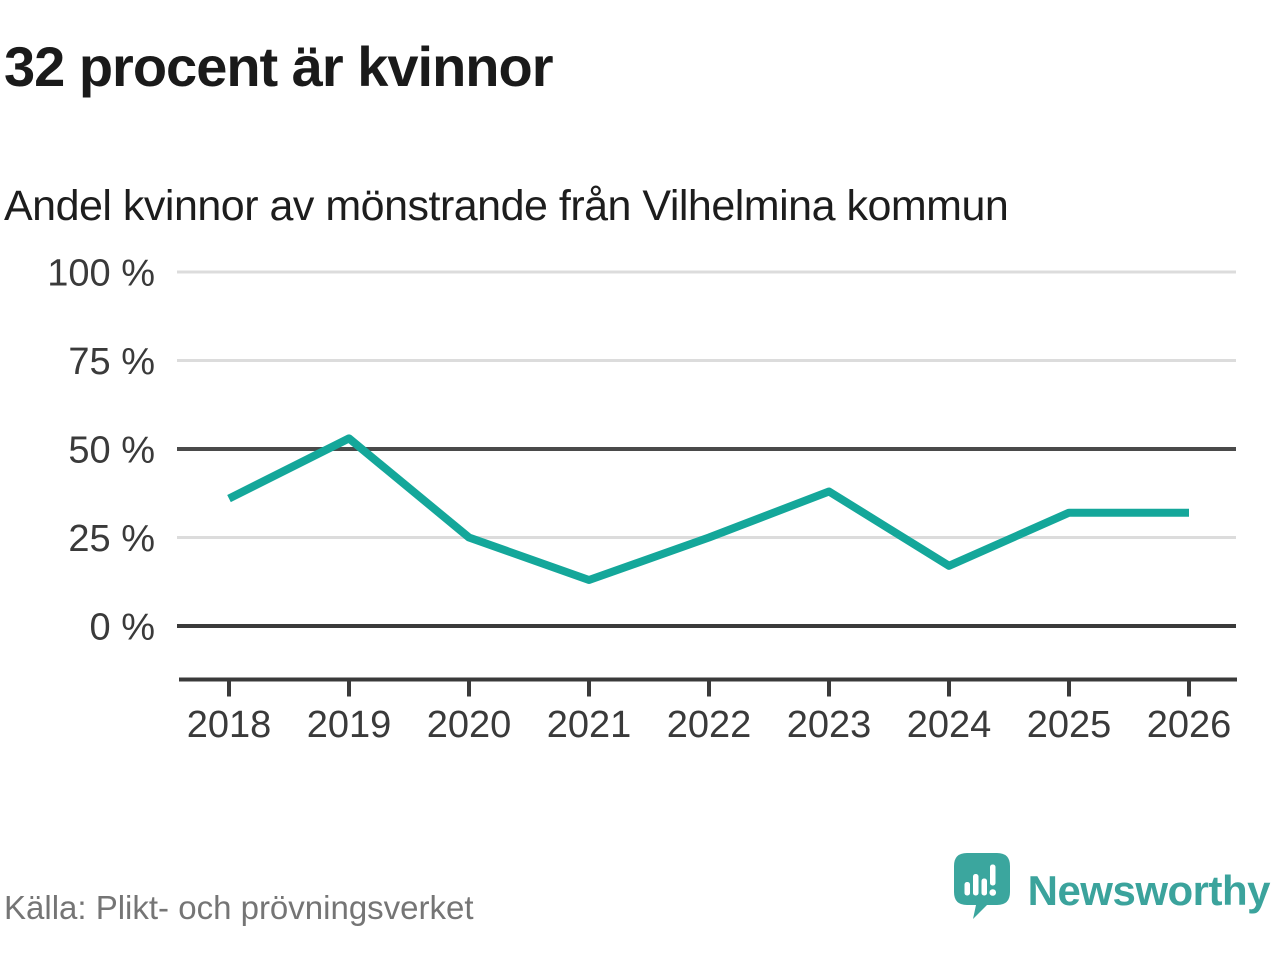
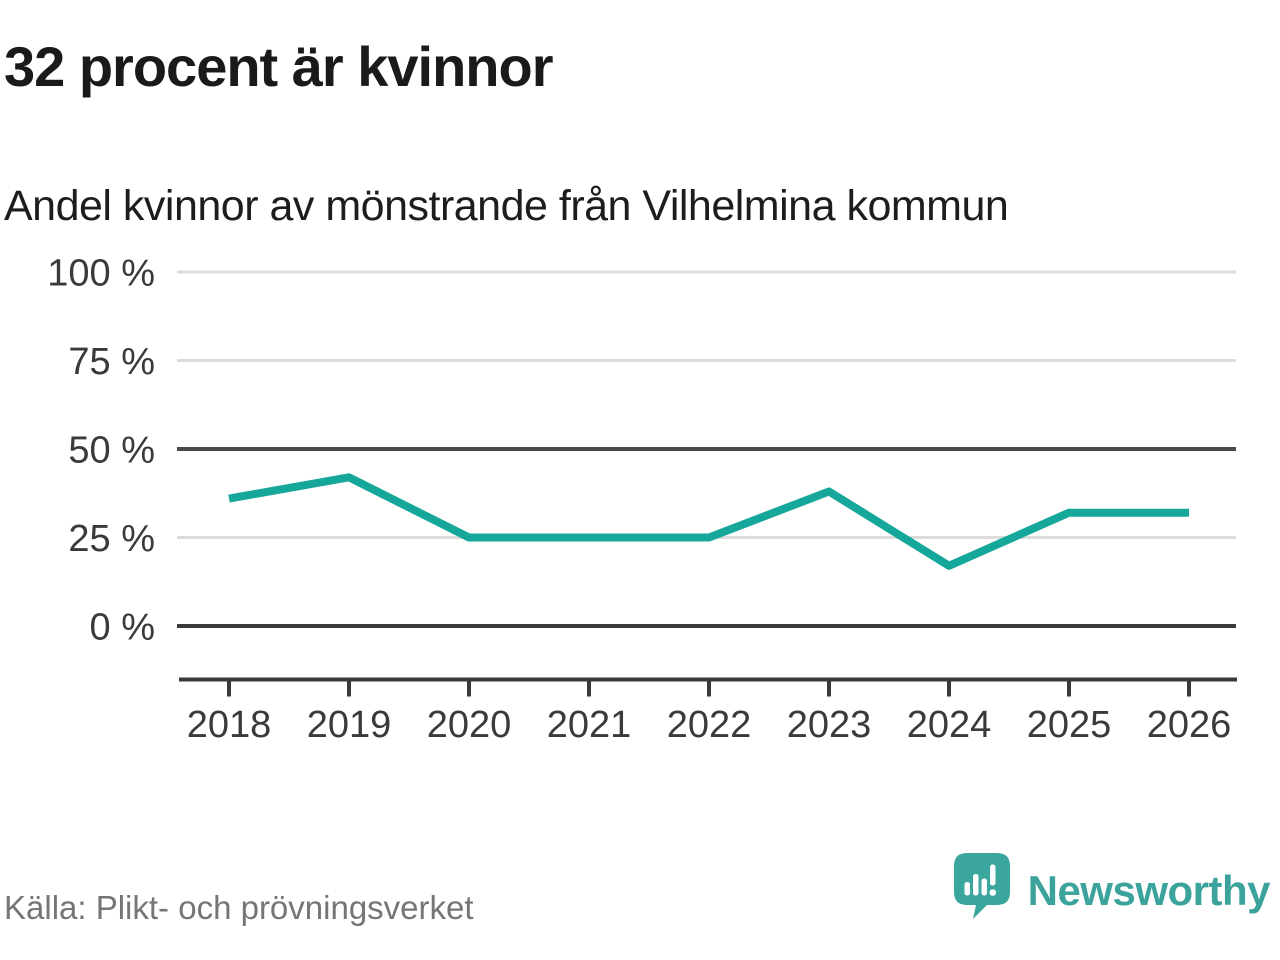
2019: 53% -> 42%
2021: 13% -> 25%
